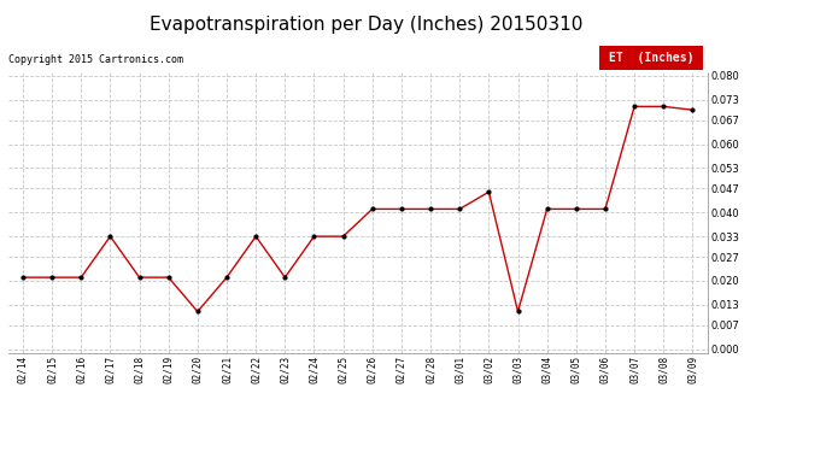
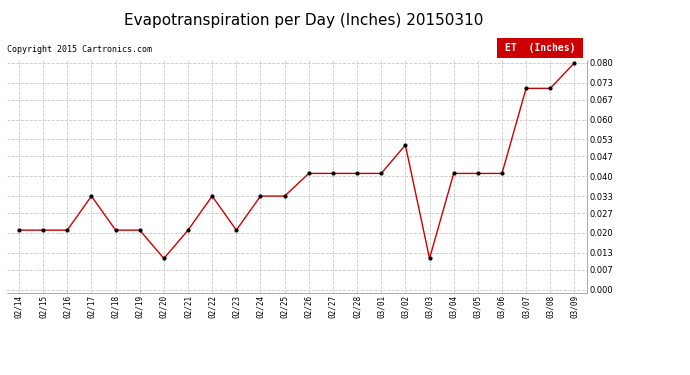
03/02: 0.046 -> 0.051
03/09: 0.070 -> 0.080
